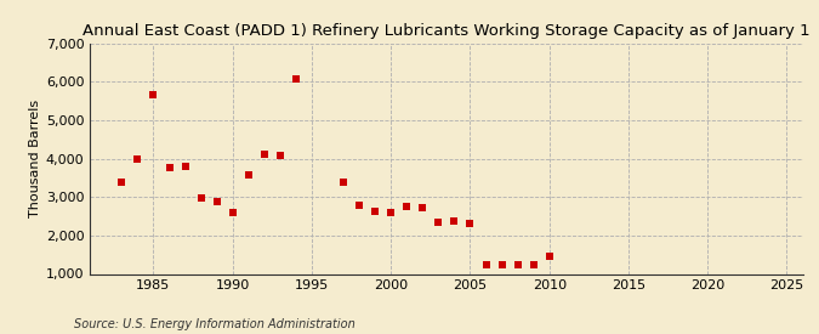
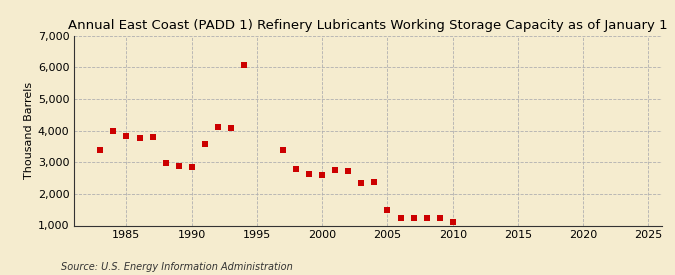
1985: 5,650 -> 3,840
1990: 2,600 -> 2,840
2005: 2,300 -> 1,480
2010: 1,450 -> 1,100
